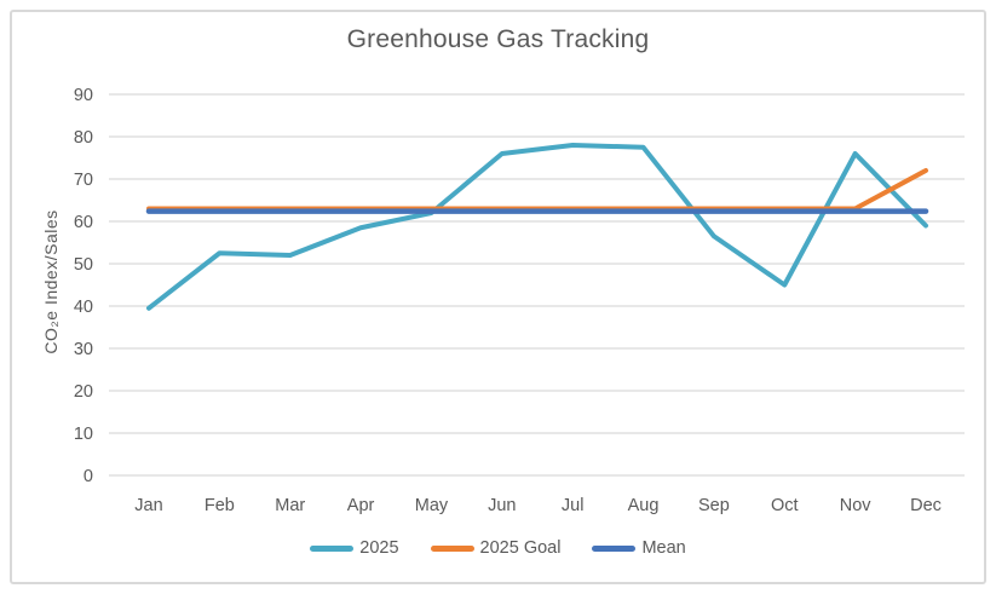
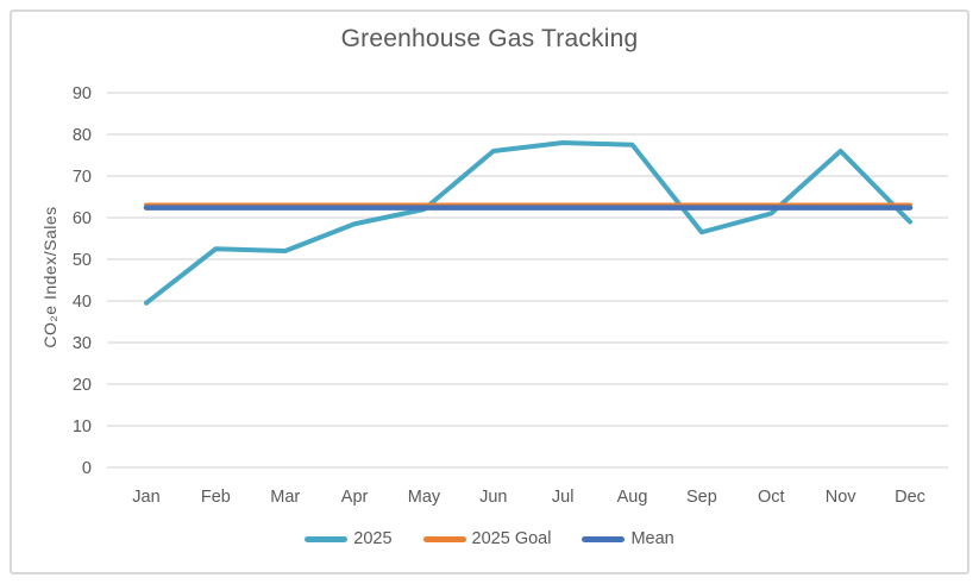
2025/Oct: 45 -> 61
2025 Goal/Dec: 72 -> 63
